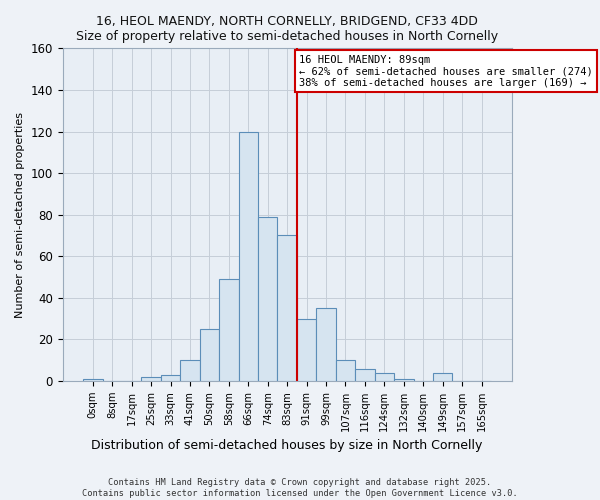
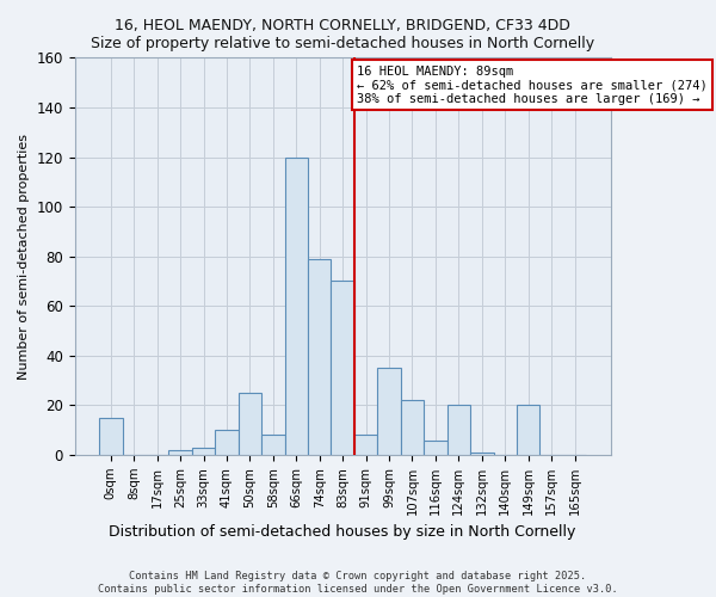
0sqm: 1 -> 15
58sqm: 49 -> 8
91sqm: 30 -> 8
107sqm: 10 -> 22
124sqm: 4 -> 20
149sqm: 4 -> 20
